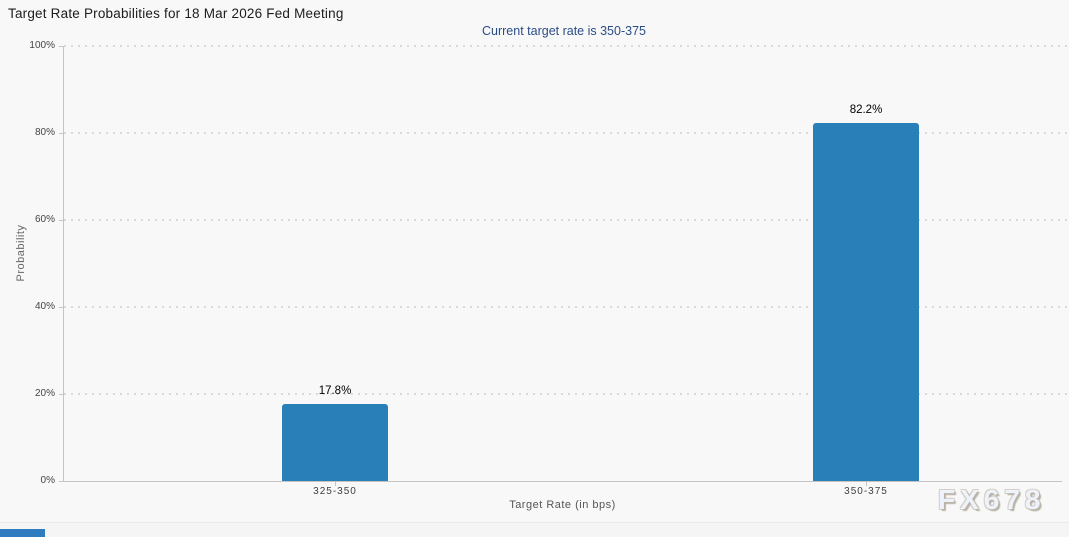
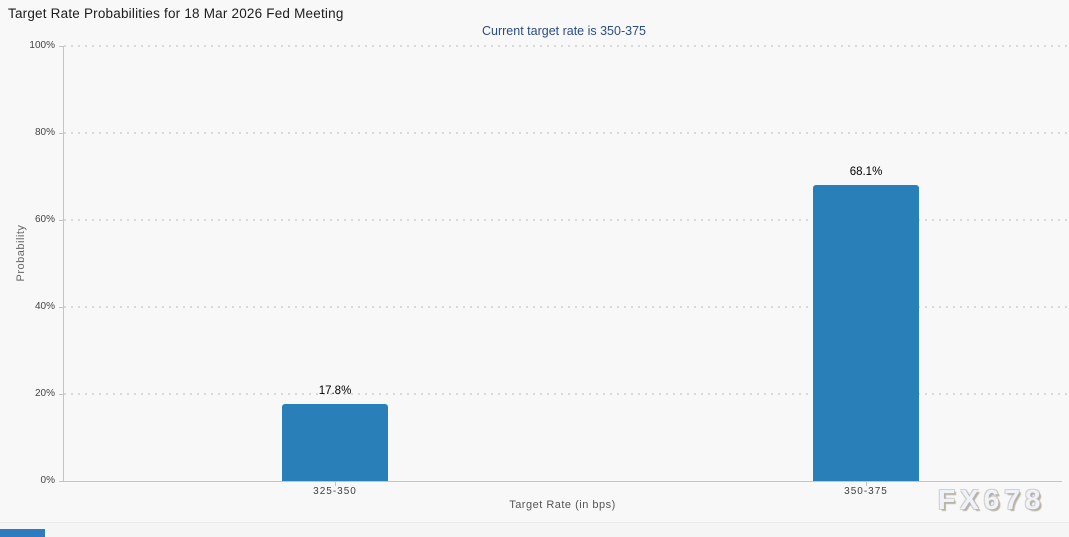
350-375: 82.2% -> 68.1%
